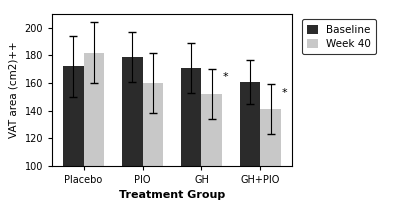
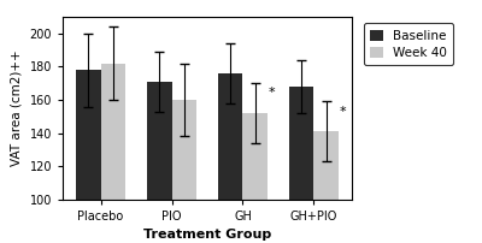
Baseline/Placebo: 172 -> 178
Baseline/PIO: 179 -> 171
Baseline/GH: 171 -> 176
Baseline/GH+PIO: 161 -> 168
